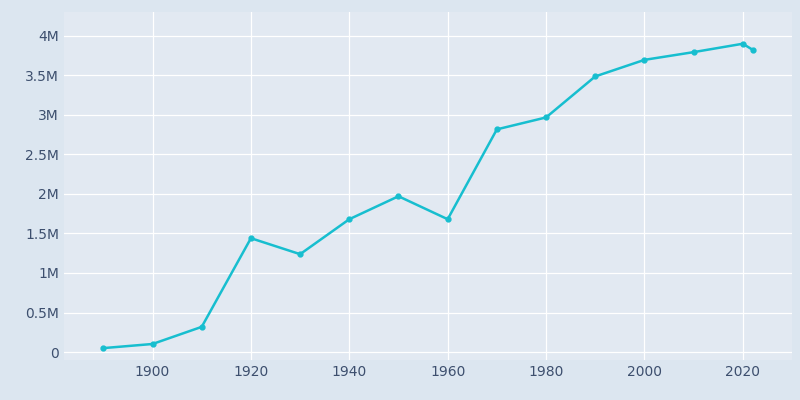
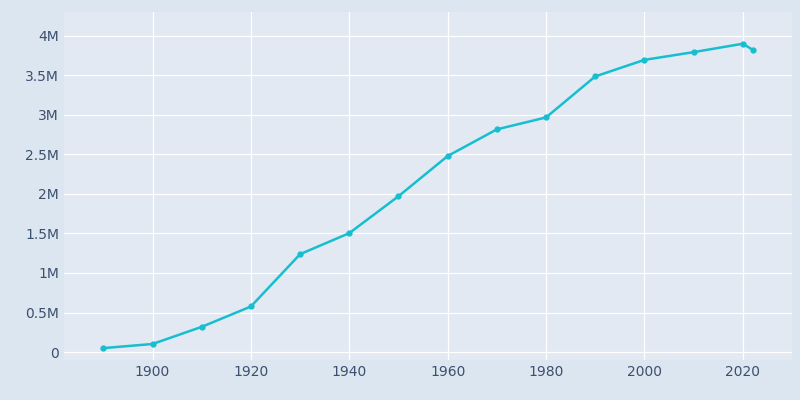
1920: 1.44M -> 0.58M
1940: 1.68M -> 1.50M
1960: 1.68M -> 2.48M
